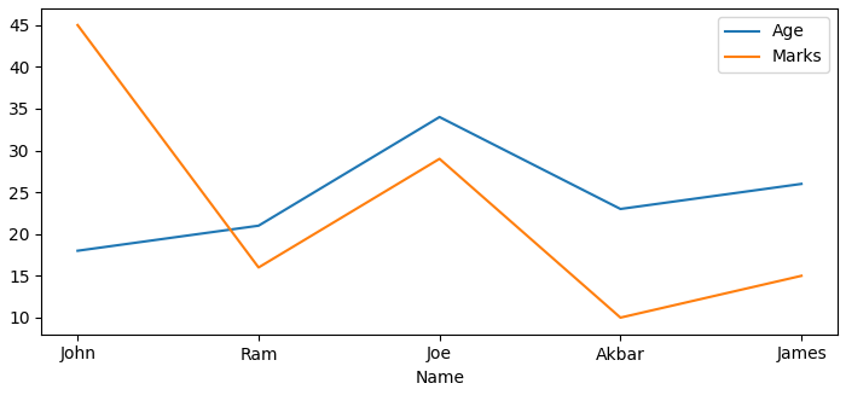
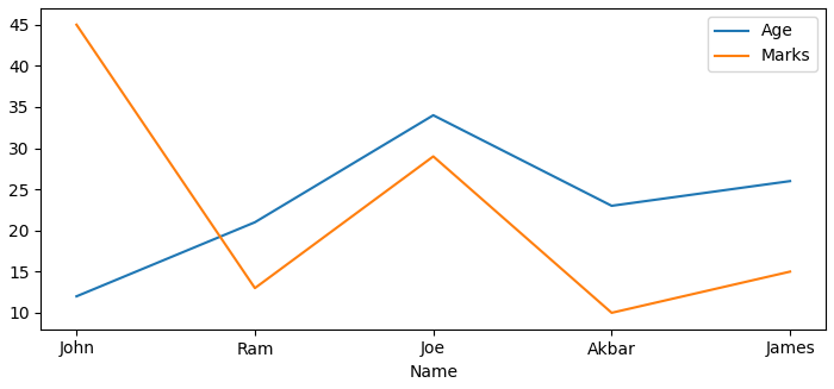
Age/John: 18 -> 12
Marks/Ram: 16 -> 13
